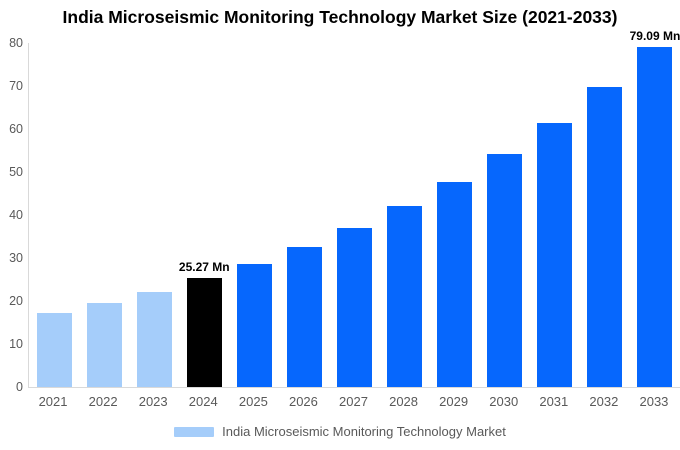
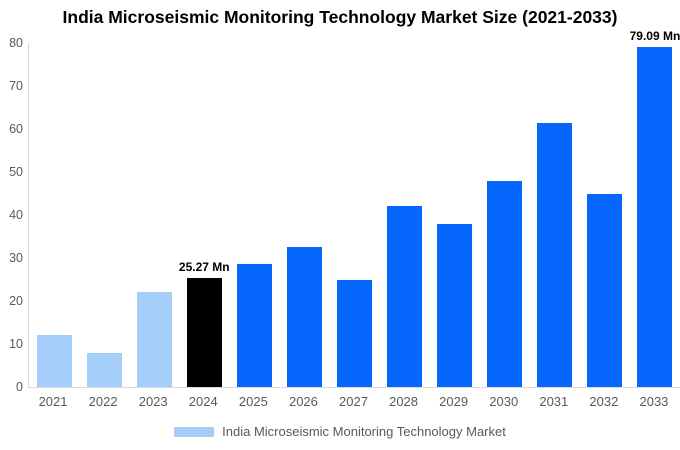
2021: 17 -> 12
2022: 20 -> 8
2027: 37 -> 25
2029: 48 -> 38
2030: 54 -> 48
2032: 70 -> 45
